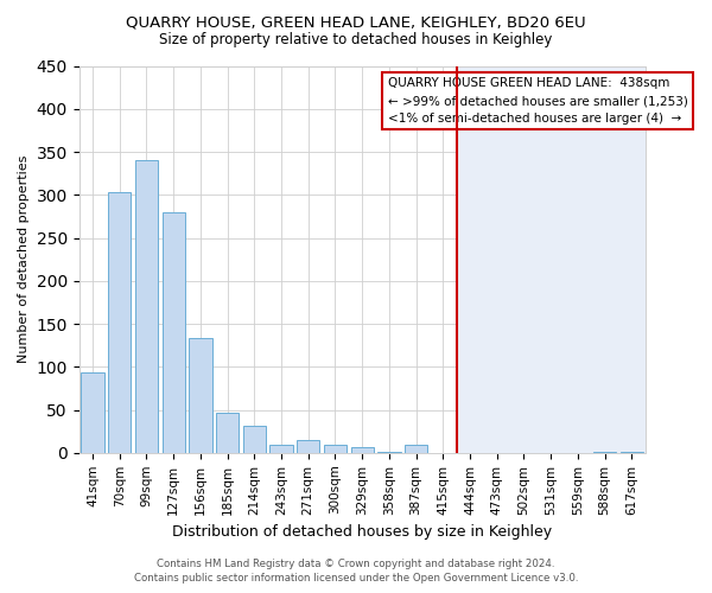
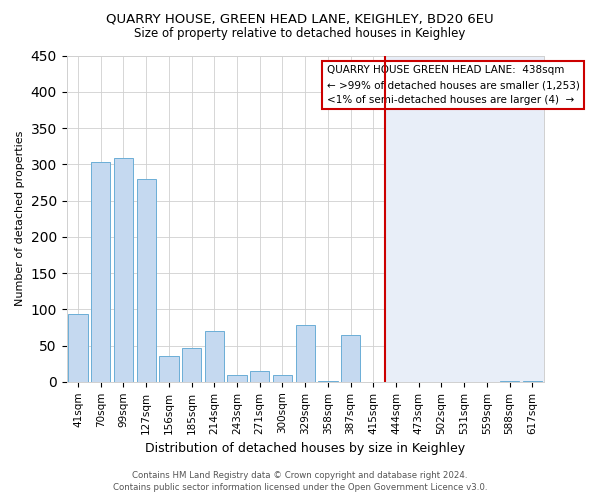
99sqm: 340 -> 308
156sqm: 133 -> 36
214sqm: 31 -> 70
329sqm: 6 -> 78
387sqm: 9 -> 64
